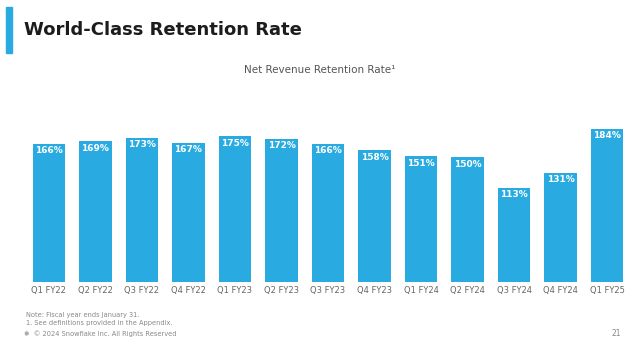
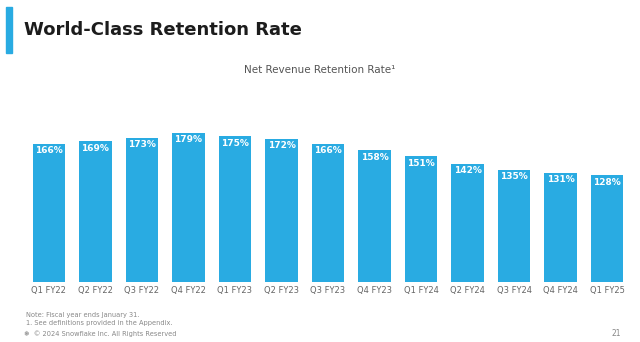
Q4 FY22: 167% -> 179%
Q2 FY24: 150% -> 142%
Q3 FY24: 113% -> 135%
Q1 FY25: 184% -> 128%
